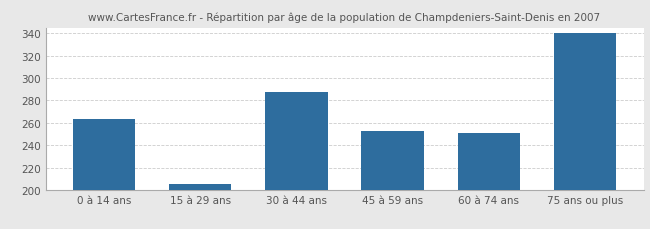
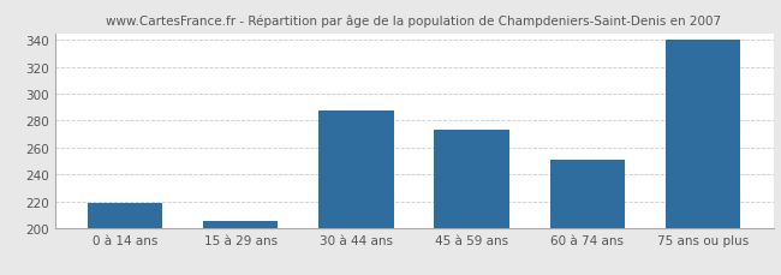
0 à 14 ans: 263 -> 219
45 à 59 ans: 253 -> 273
